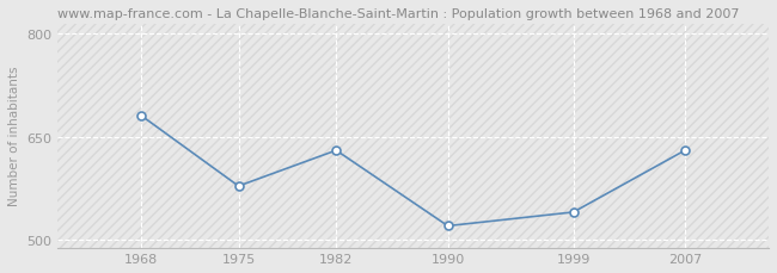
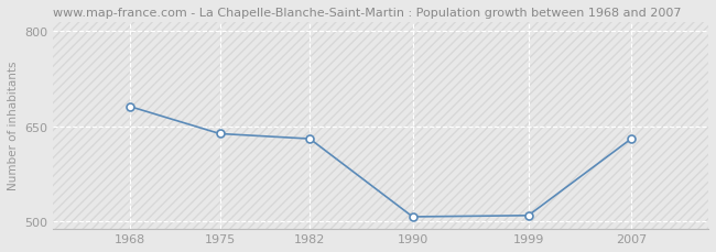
1975: 578 -> 638
1990: 520 -> 507
1999: 540 -> 509
